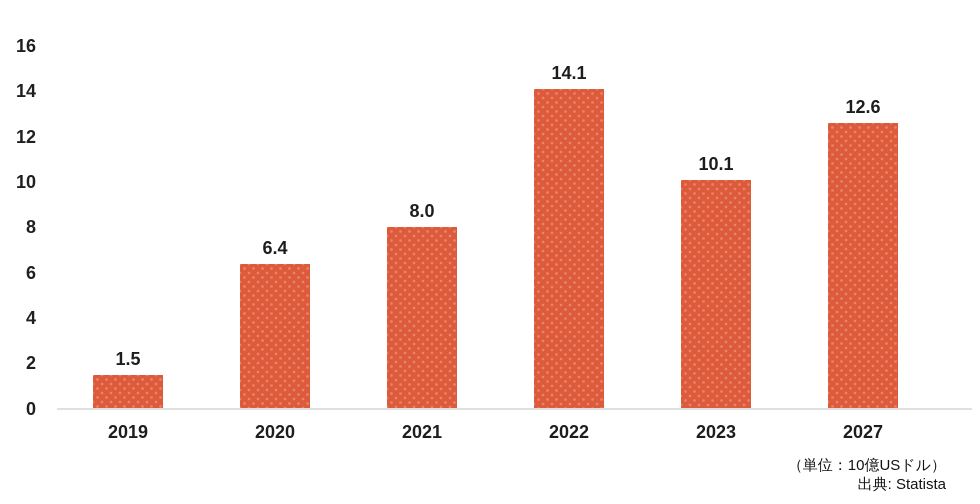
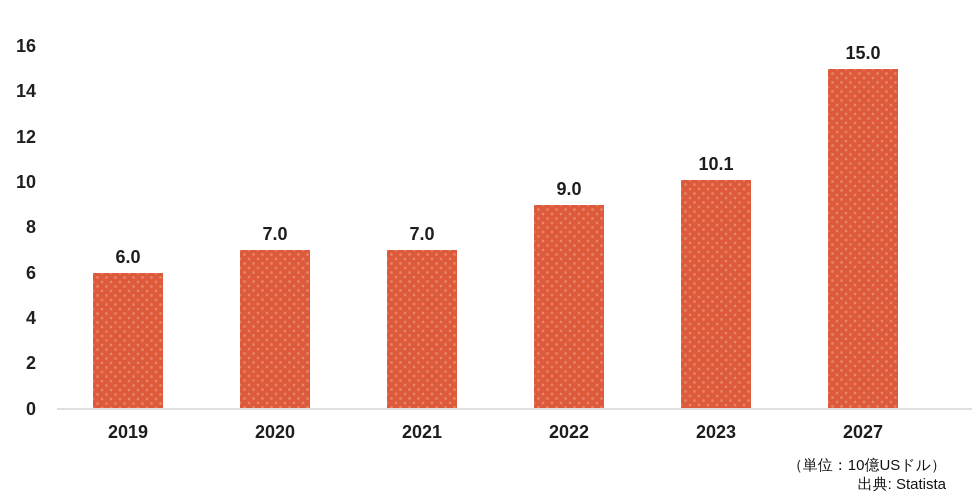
2019: 1.5 -> 6.0
2020: 6.4 -> 7.0
2021: 8.0 -> 7.0
2022: 14.1 -> 9.0
2027: 12.6 -> 15.0
